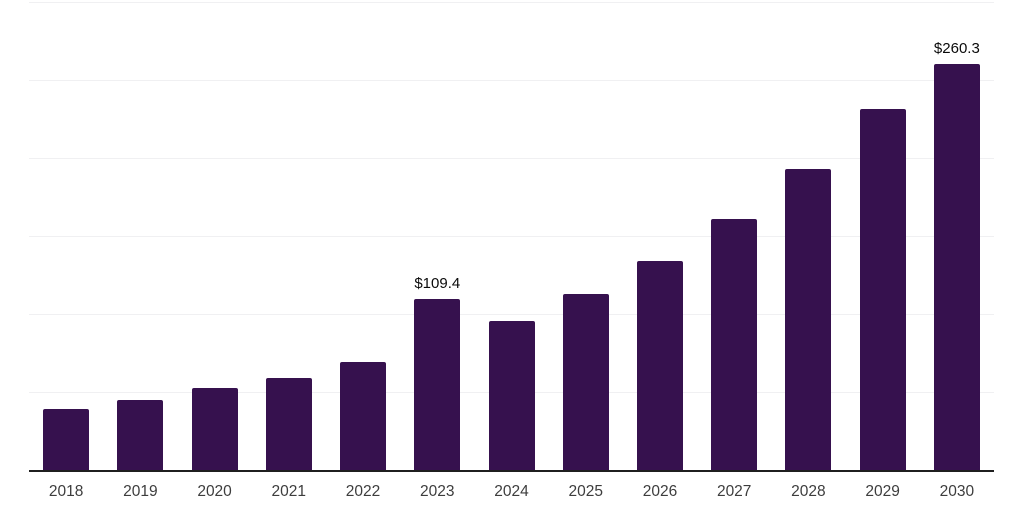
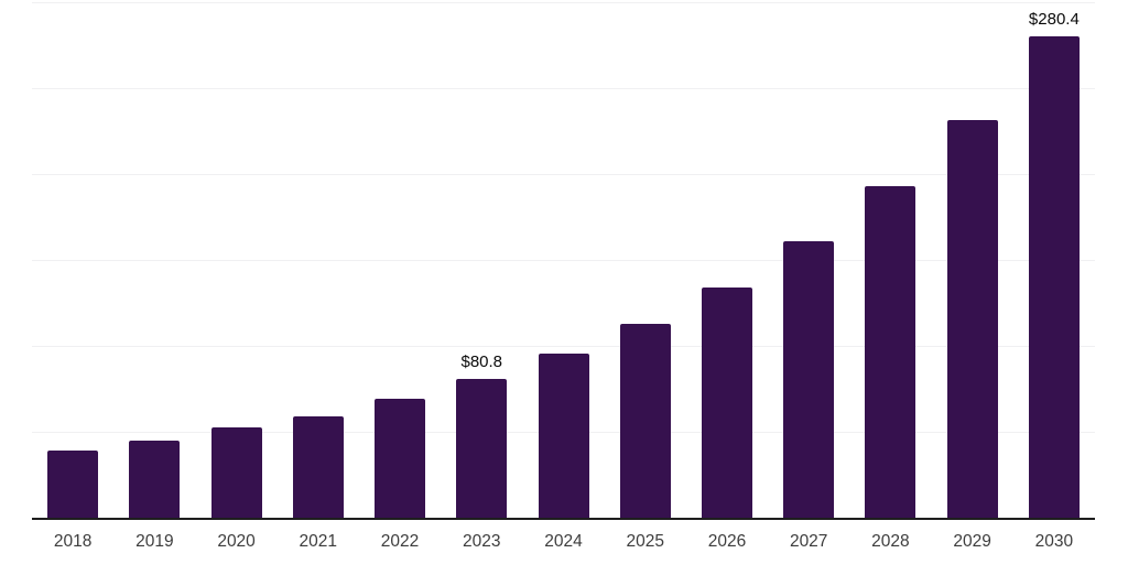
2023: $109.4 -> $80.8
2030: $260.3 -> $280.4
